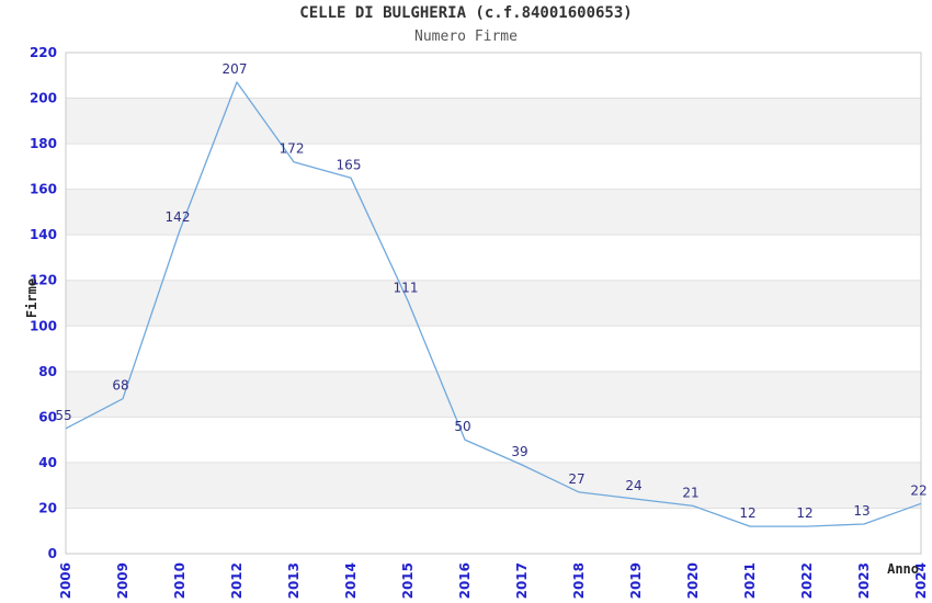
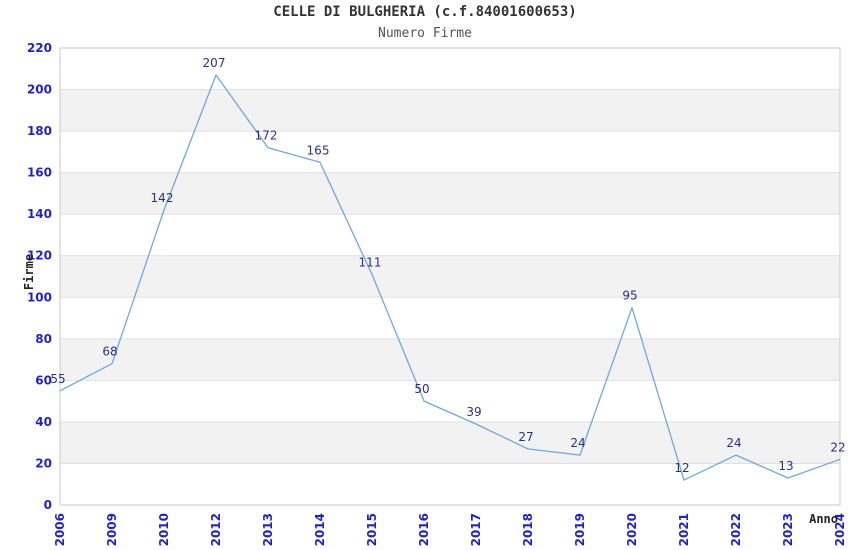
2020: 21 -> 95
2022: 12 -> 24
